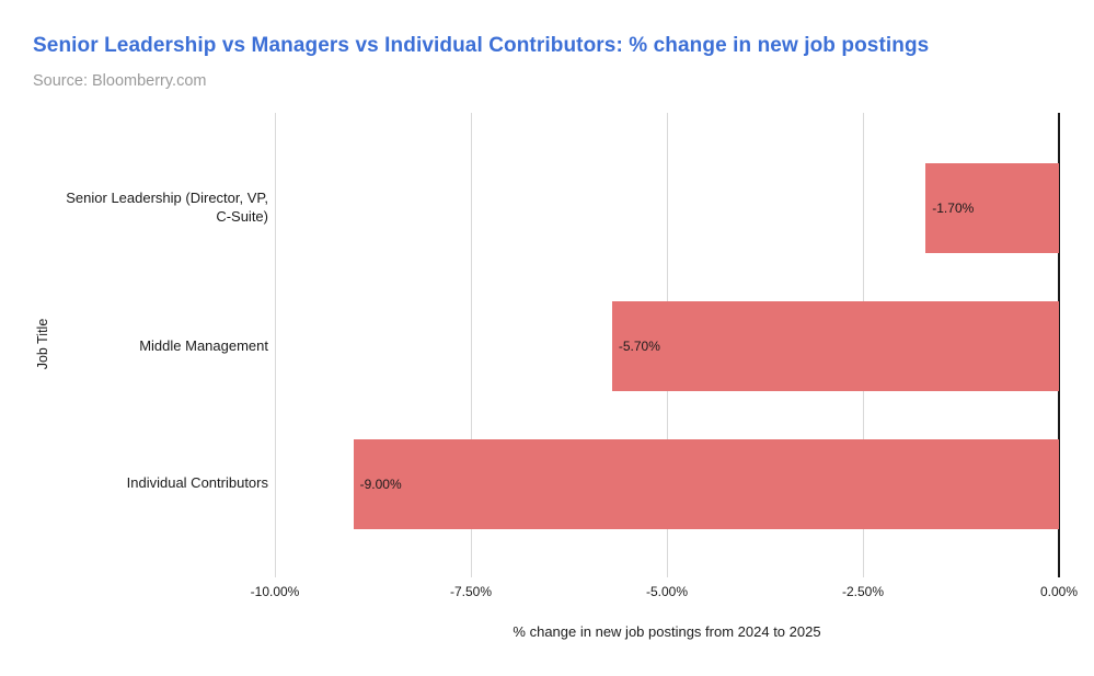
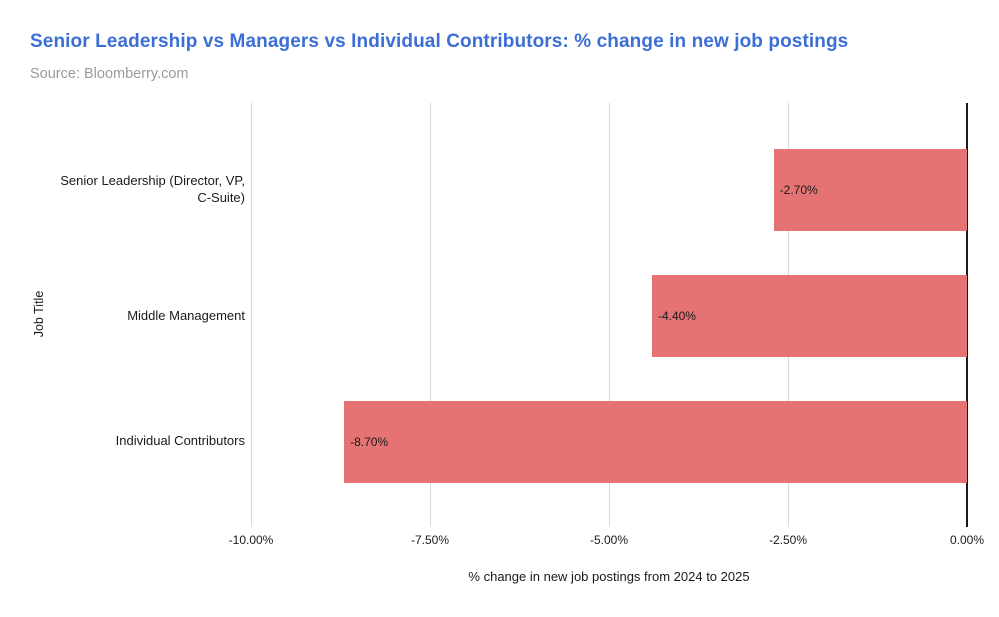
Senior Leadership (Director, VP, C-Suite): -1.70% -> -2.70%
Middle Management: -5.70% -> -4.40%
Individual Contributors: -9.00% -> -8.70%
